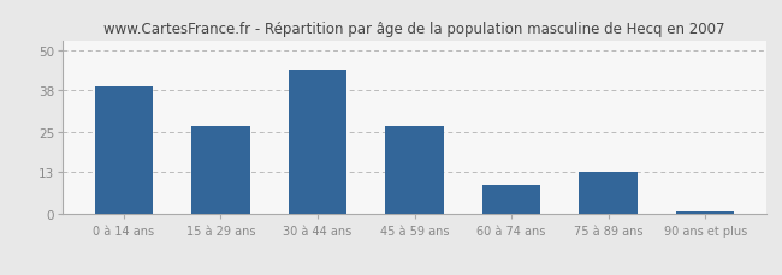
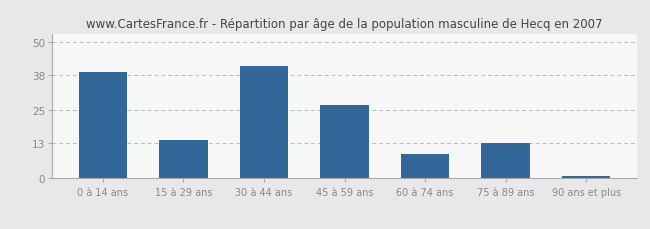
15 à 29 ans: 27 -> 14
30 à 44 ans: 44 -> 41
